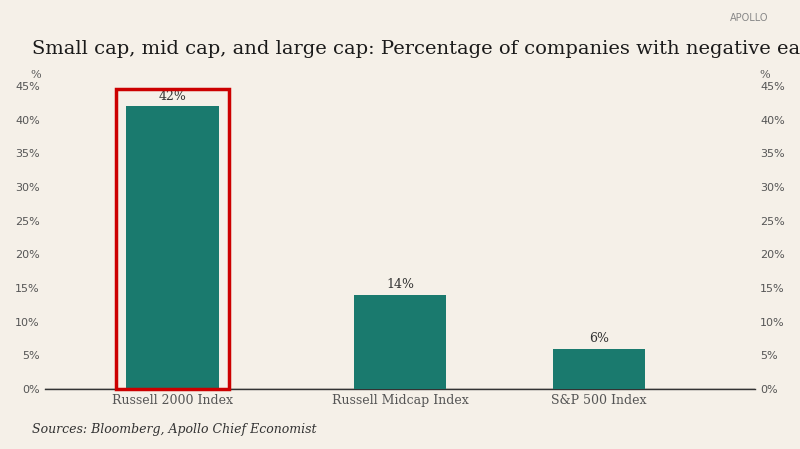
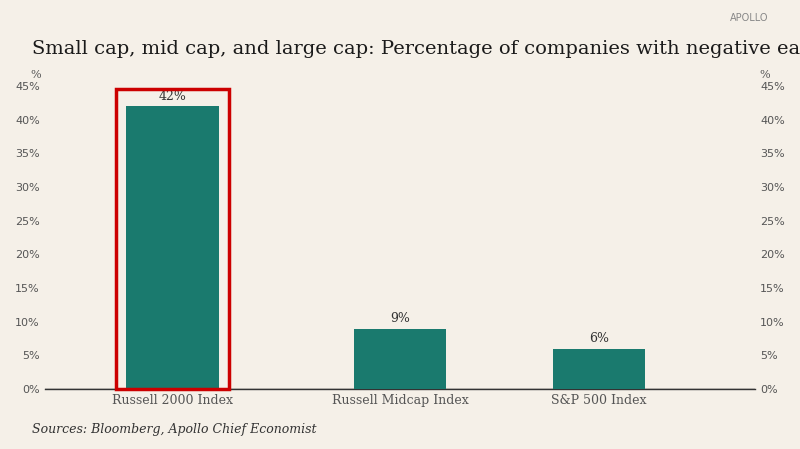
Russell Midcap Index: 14% -> 9%
